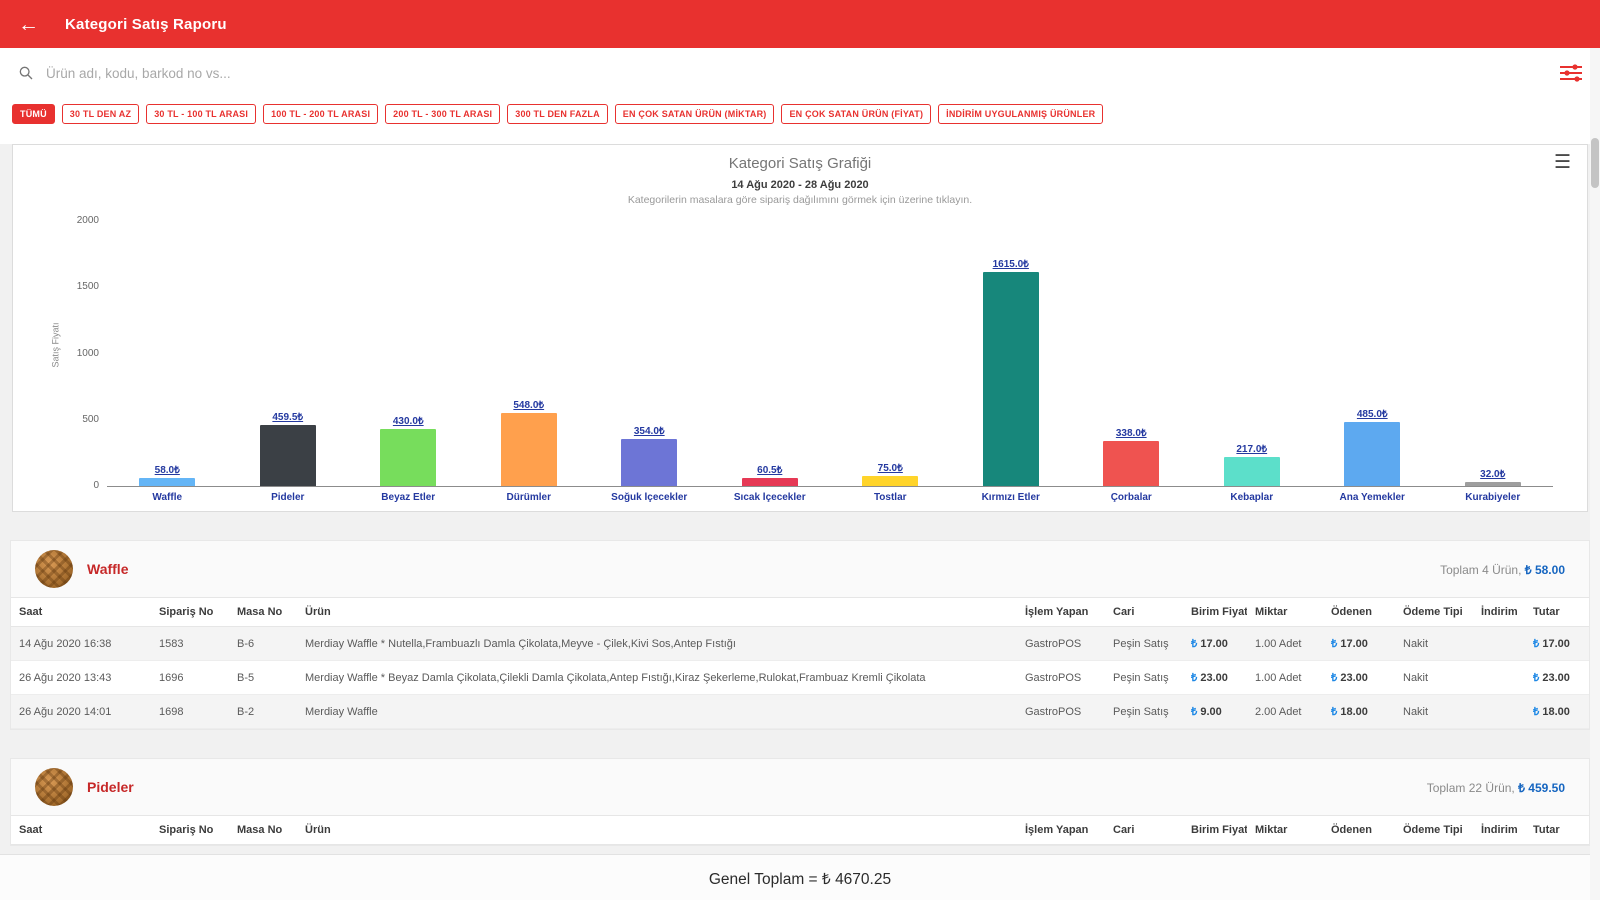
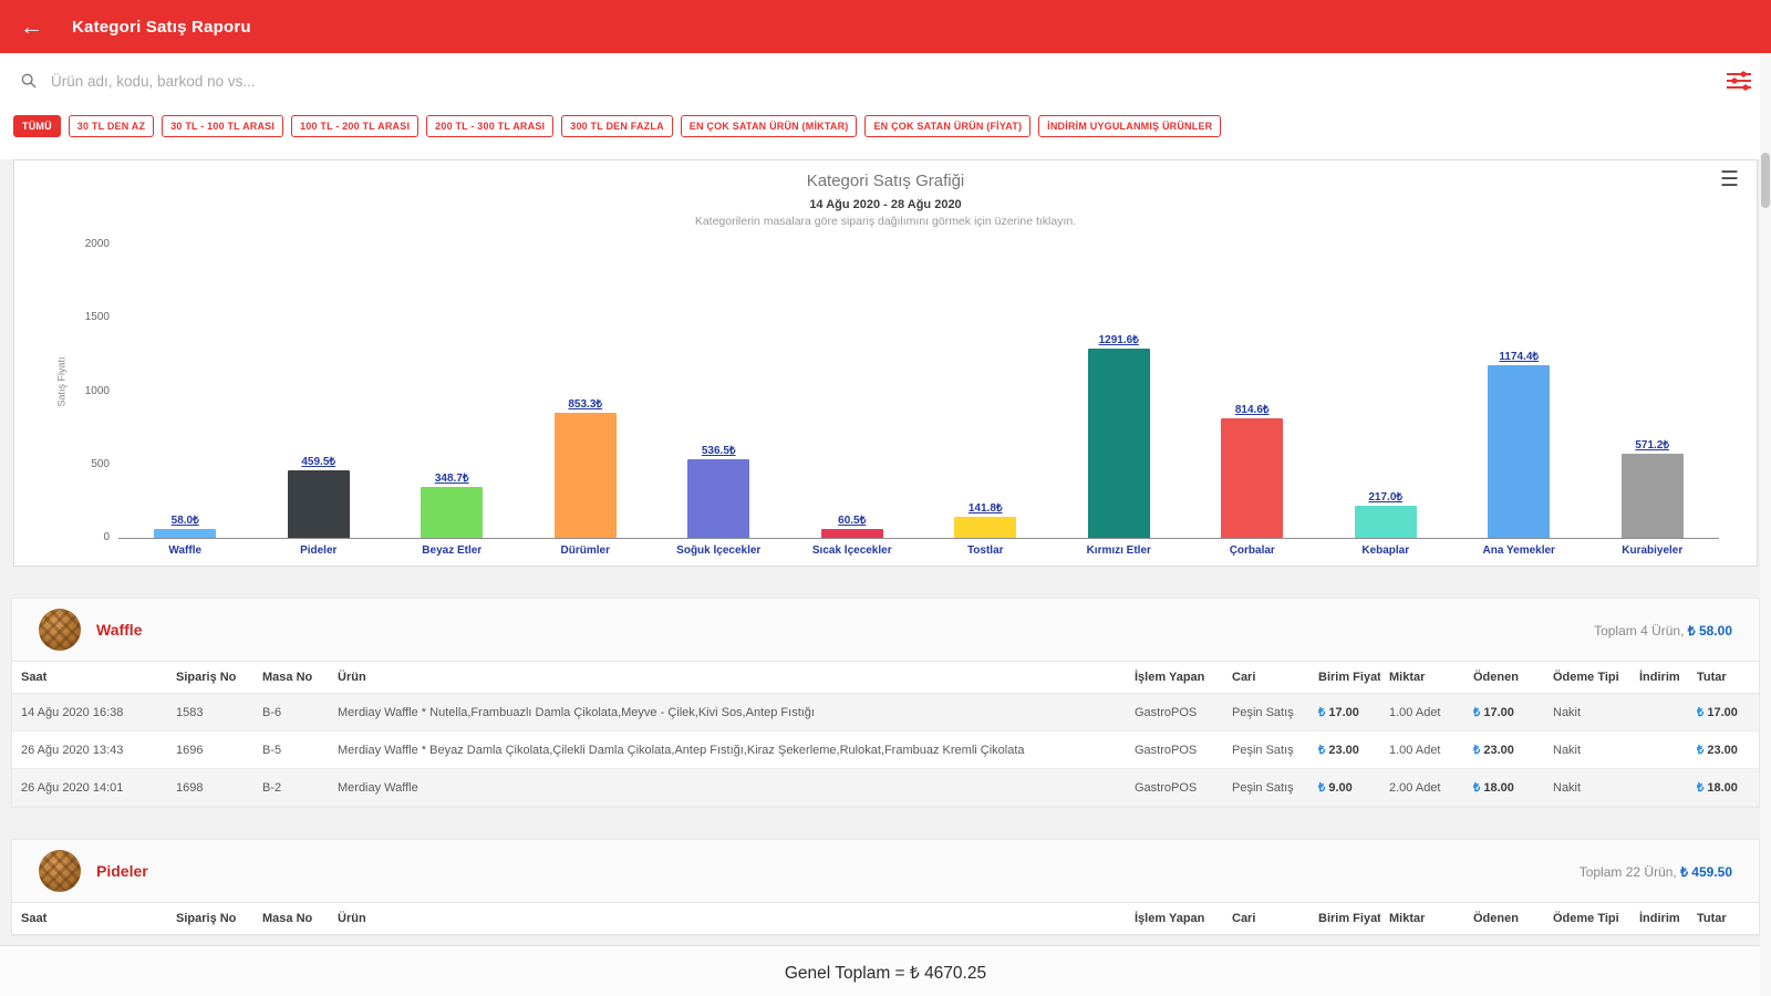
Beyaz Etler: 430.0 -> 348.7
Dürümler: 548.0 -> 853.3
Soğuk İçecekler: 354.0 -> 536.5
Tostlar: 75.0 -> 141.8
Kırmızı Etler: 1615.0 -> 1291.6
Çorbalar: 338.0 -> 814.6
Ana Yemekler: 485.0 -> 1174.4
Kurabiyeler: 32.0 -> 571.2
